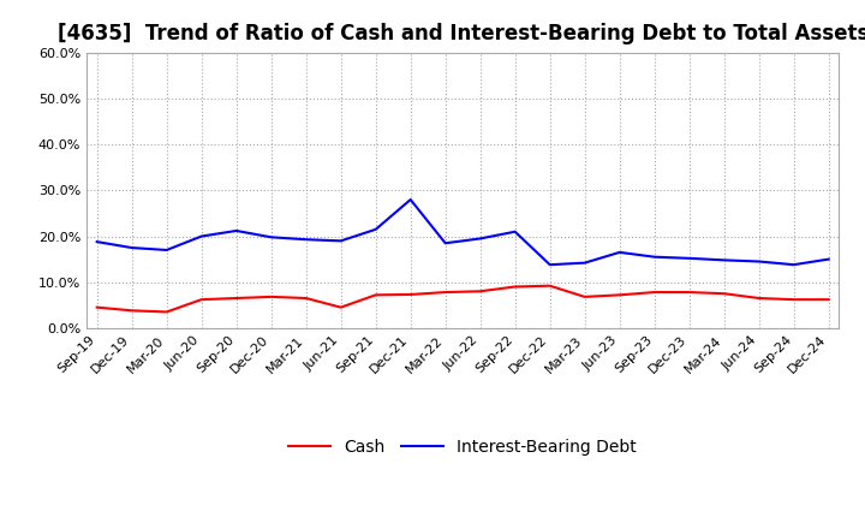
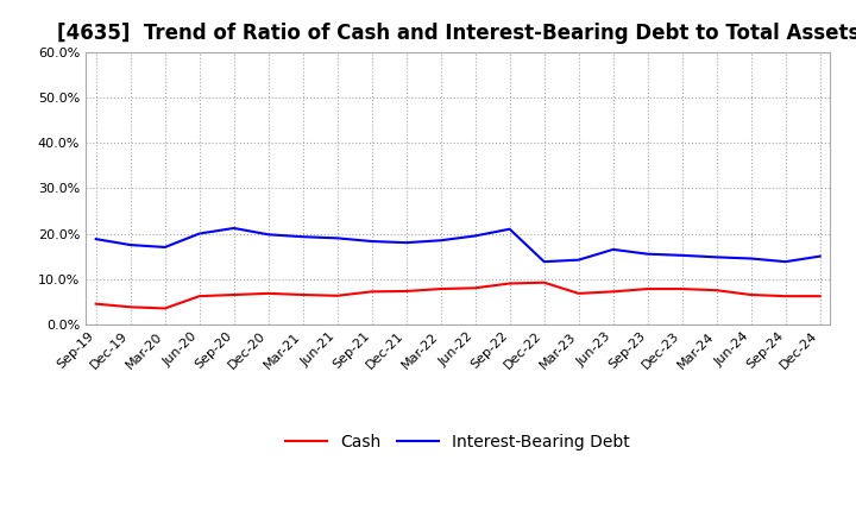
Cash/Jun-21: 4.5% -> 6.3%
Interest-Bearing Debt/Sep-21: 21.5% -> 18.3%
Interest-Bearing Debt/Dec-21: 28.0% -> 18.0%
